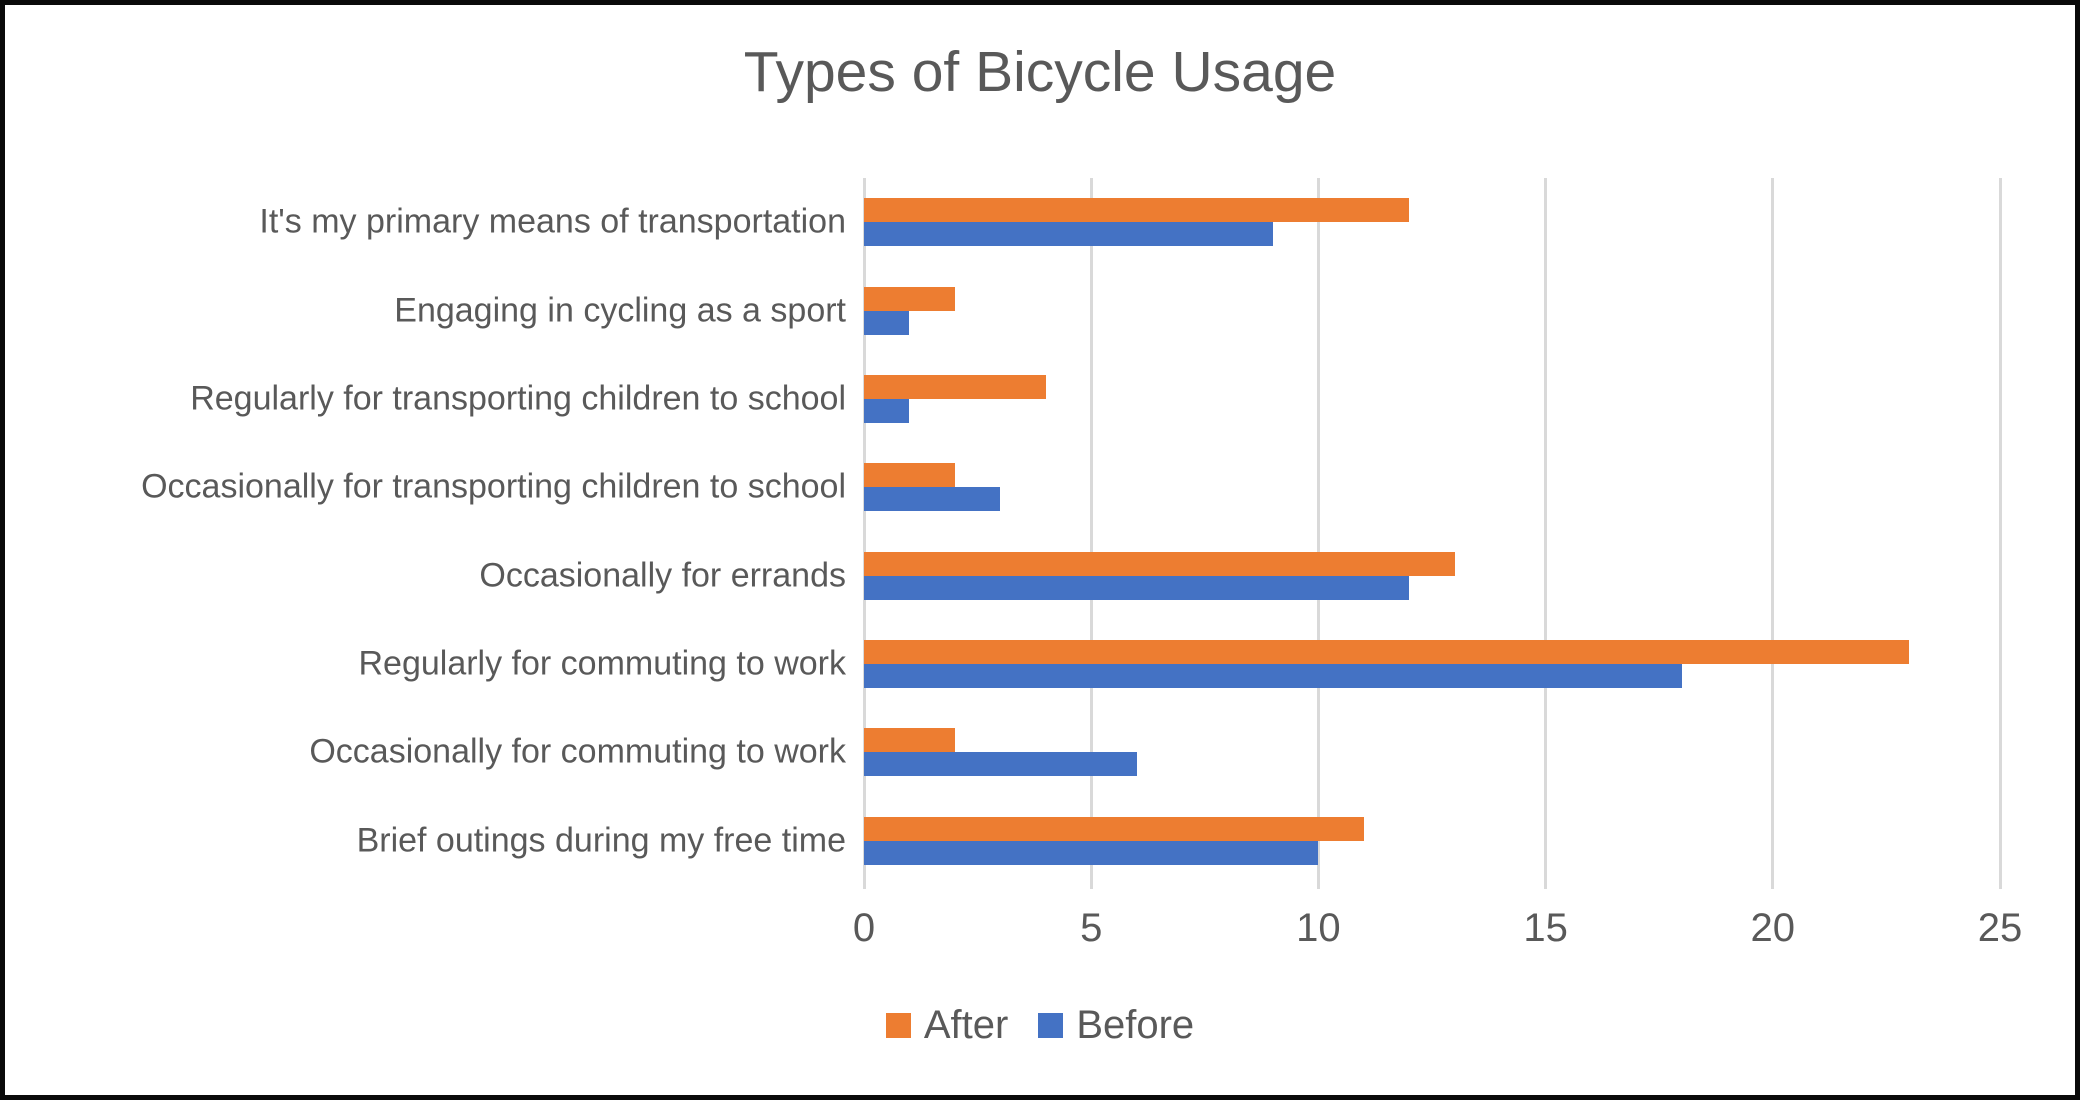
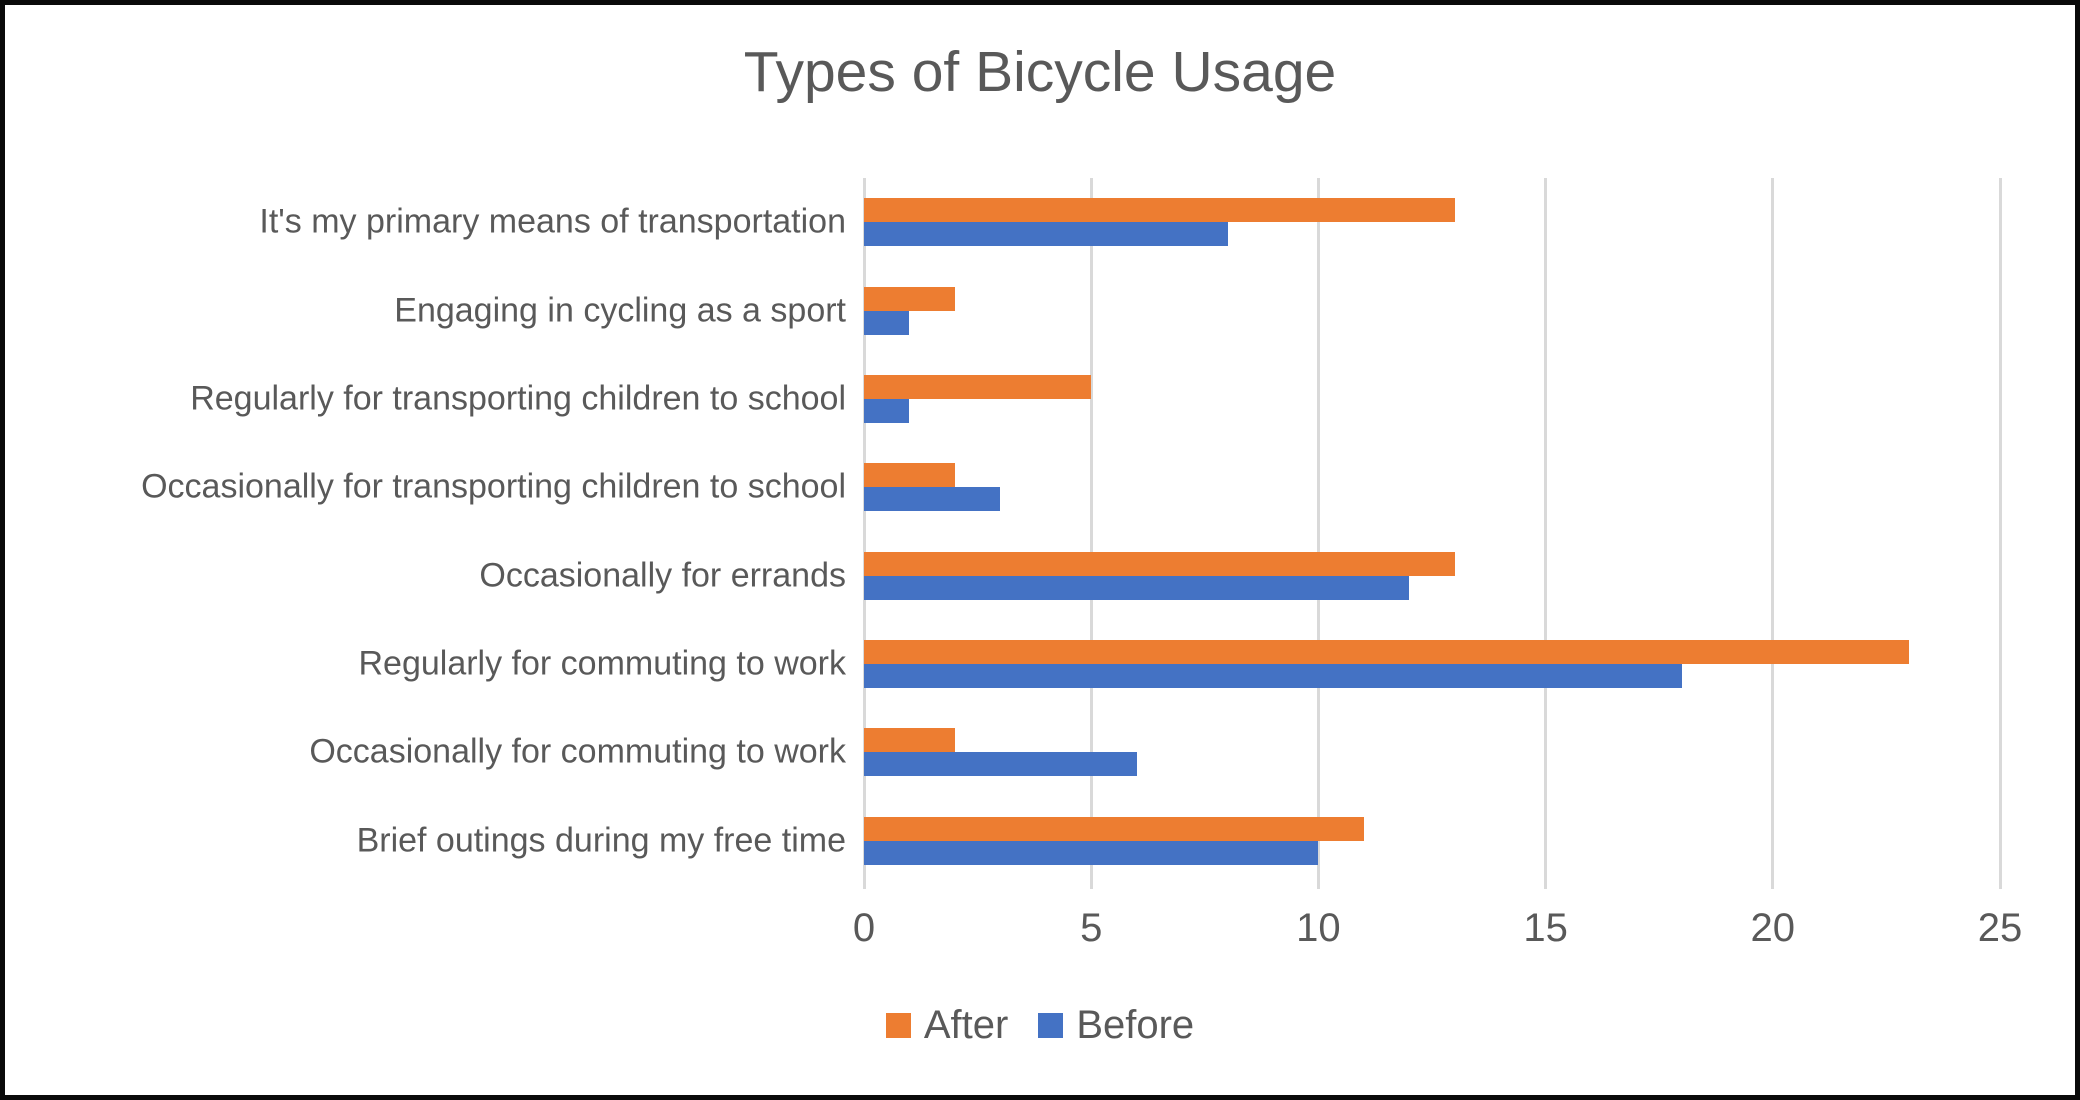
After/It's my primary means of transportation: 12 -> 13
Before/It's my primary means of transportation: 9 -> 8
After/Regularly for transporting children to school: 4 -> 5
